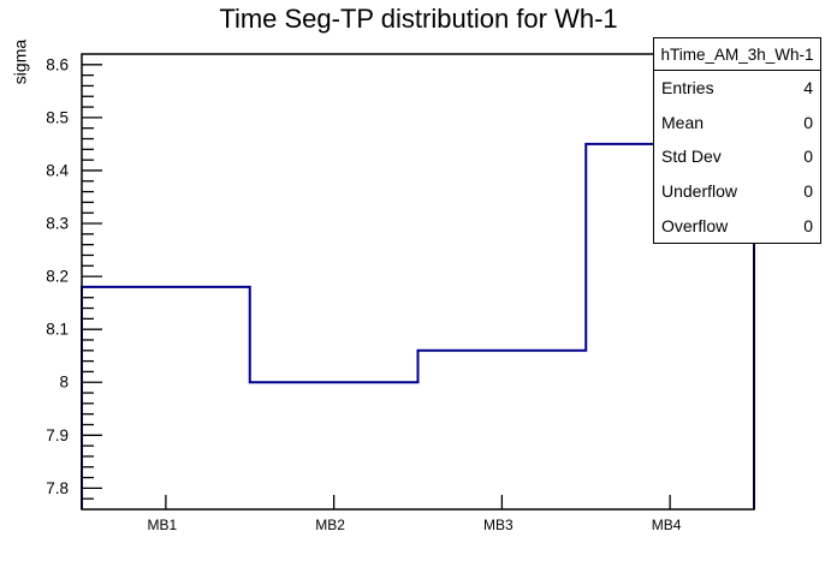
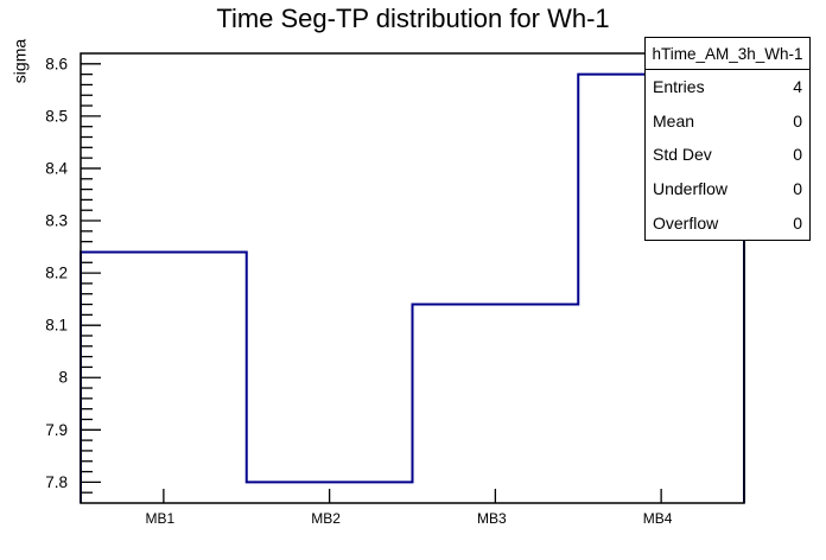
MB1: 8.18 -> 8.24
MB2: 8.00 -> 7.80
MB3: 8.06 -> 8.14
MB4: 8.45 -> 8.58
